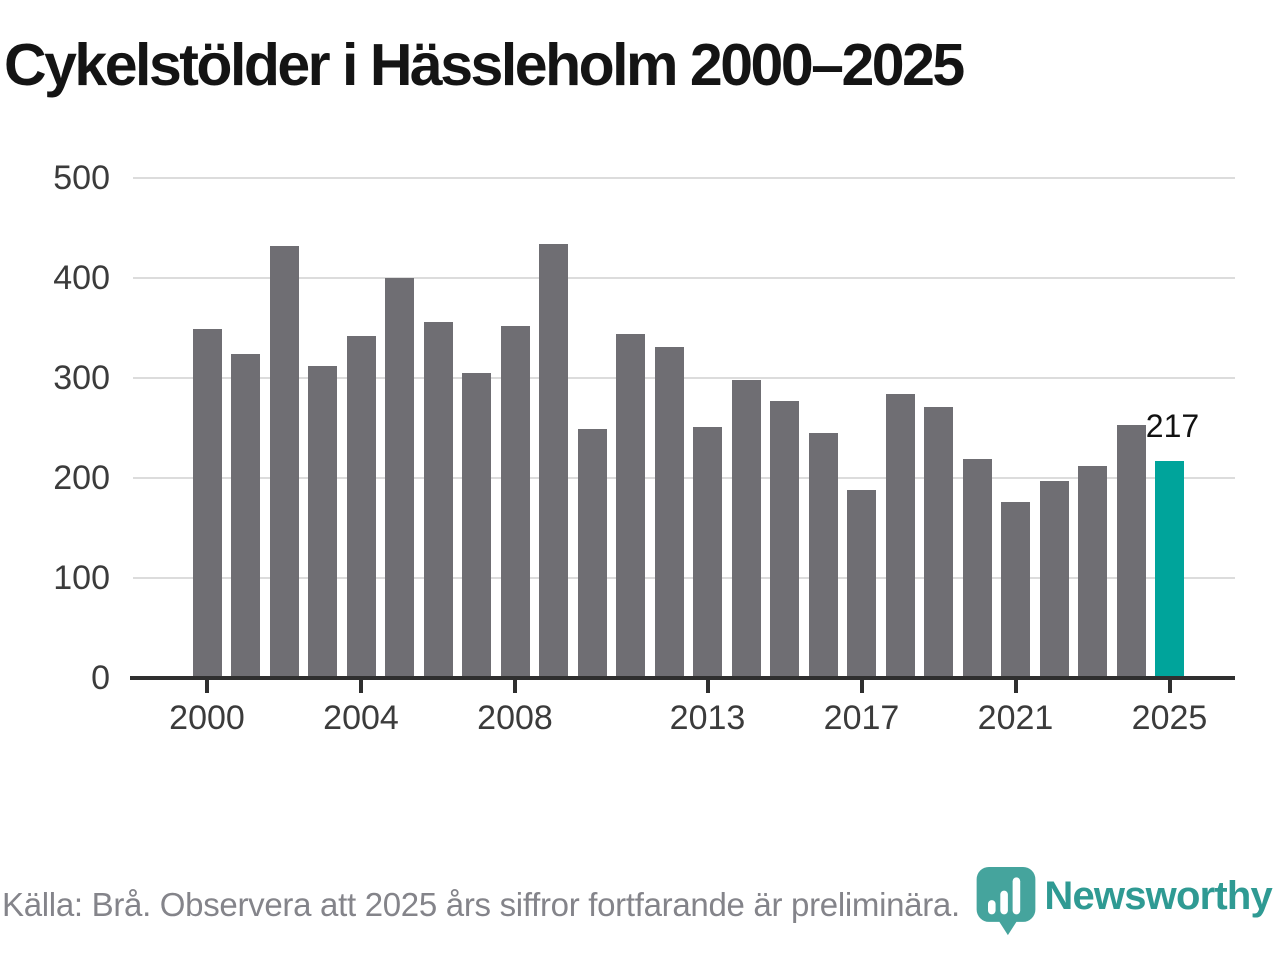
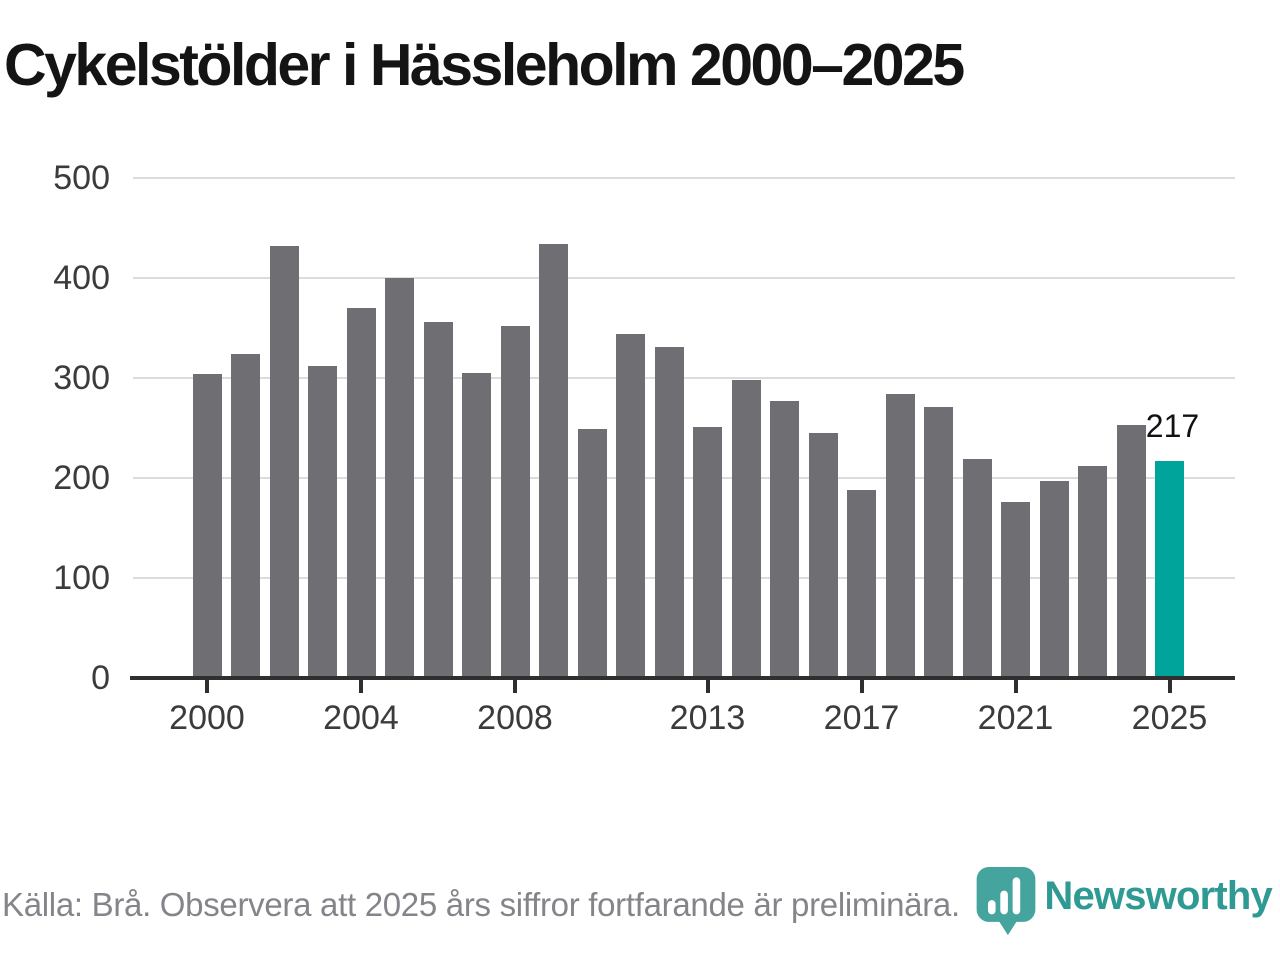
2000: 349 -> 304
2004: 342 -> 370
